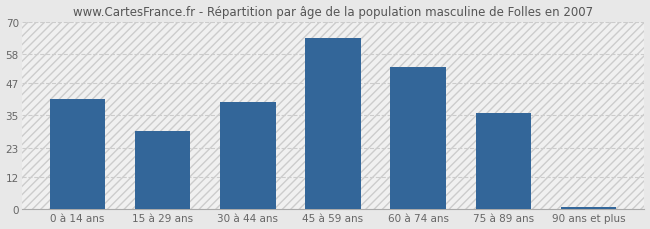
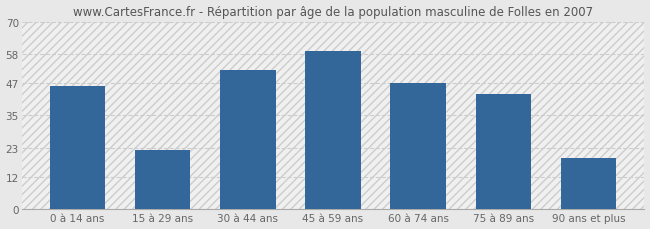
0 à 14 ans: 41 -> 46
15 à 29 ans: 29 -> 22
30 à 44 ans: 40 -> 52
45 à 59 ans: 64 -> 59
60 à 74 ans: 53 -> 47
75 à 89 ans: 36 -> 43
90 ans et plus: 1 -> 19
